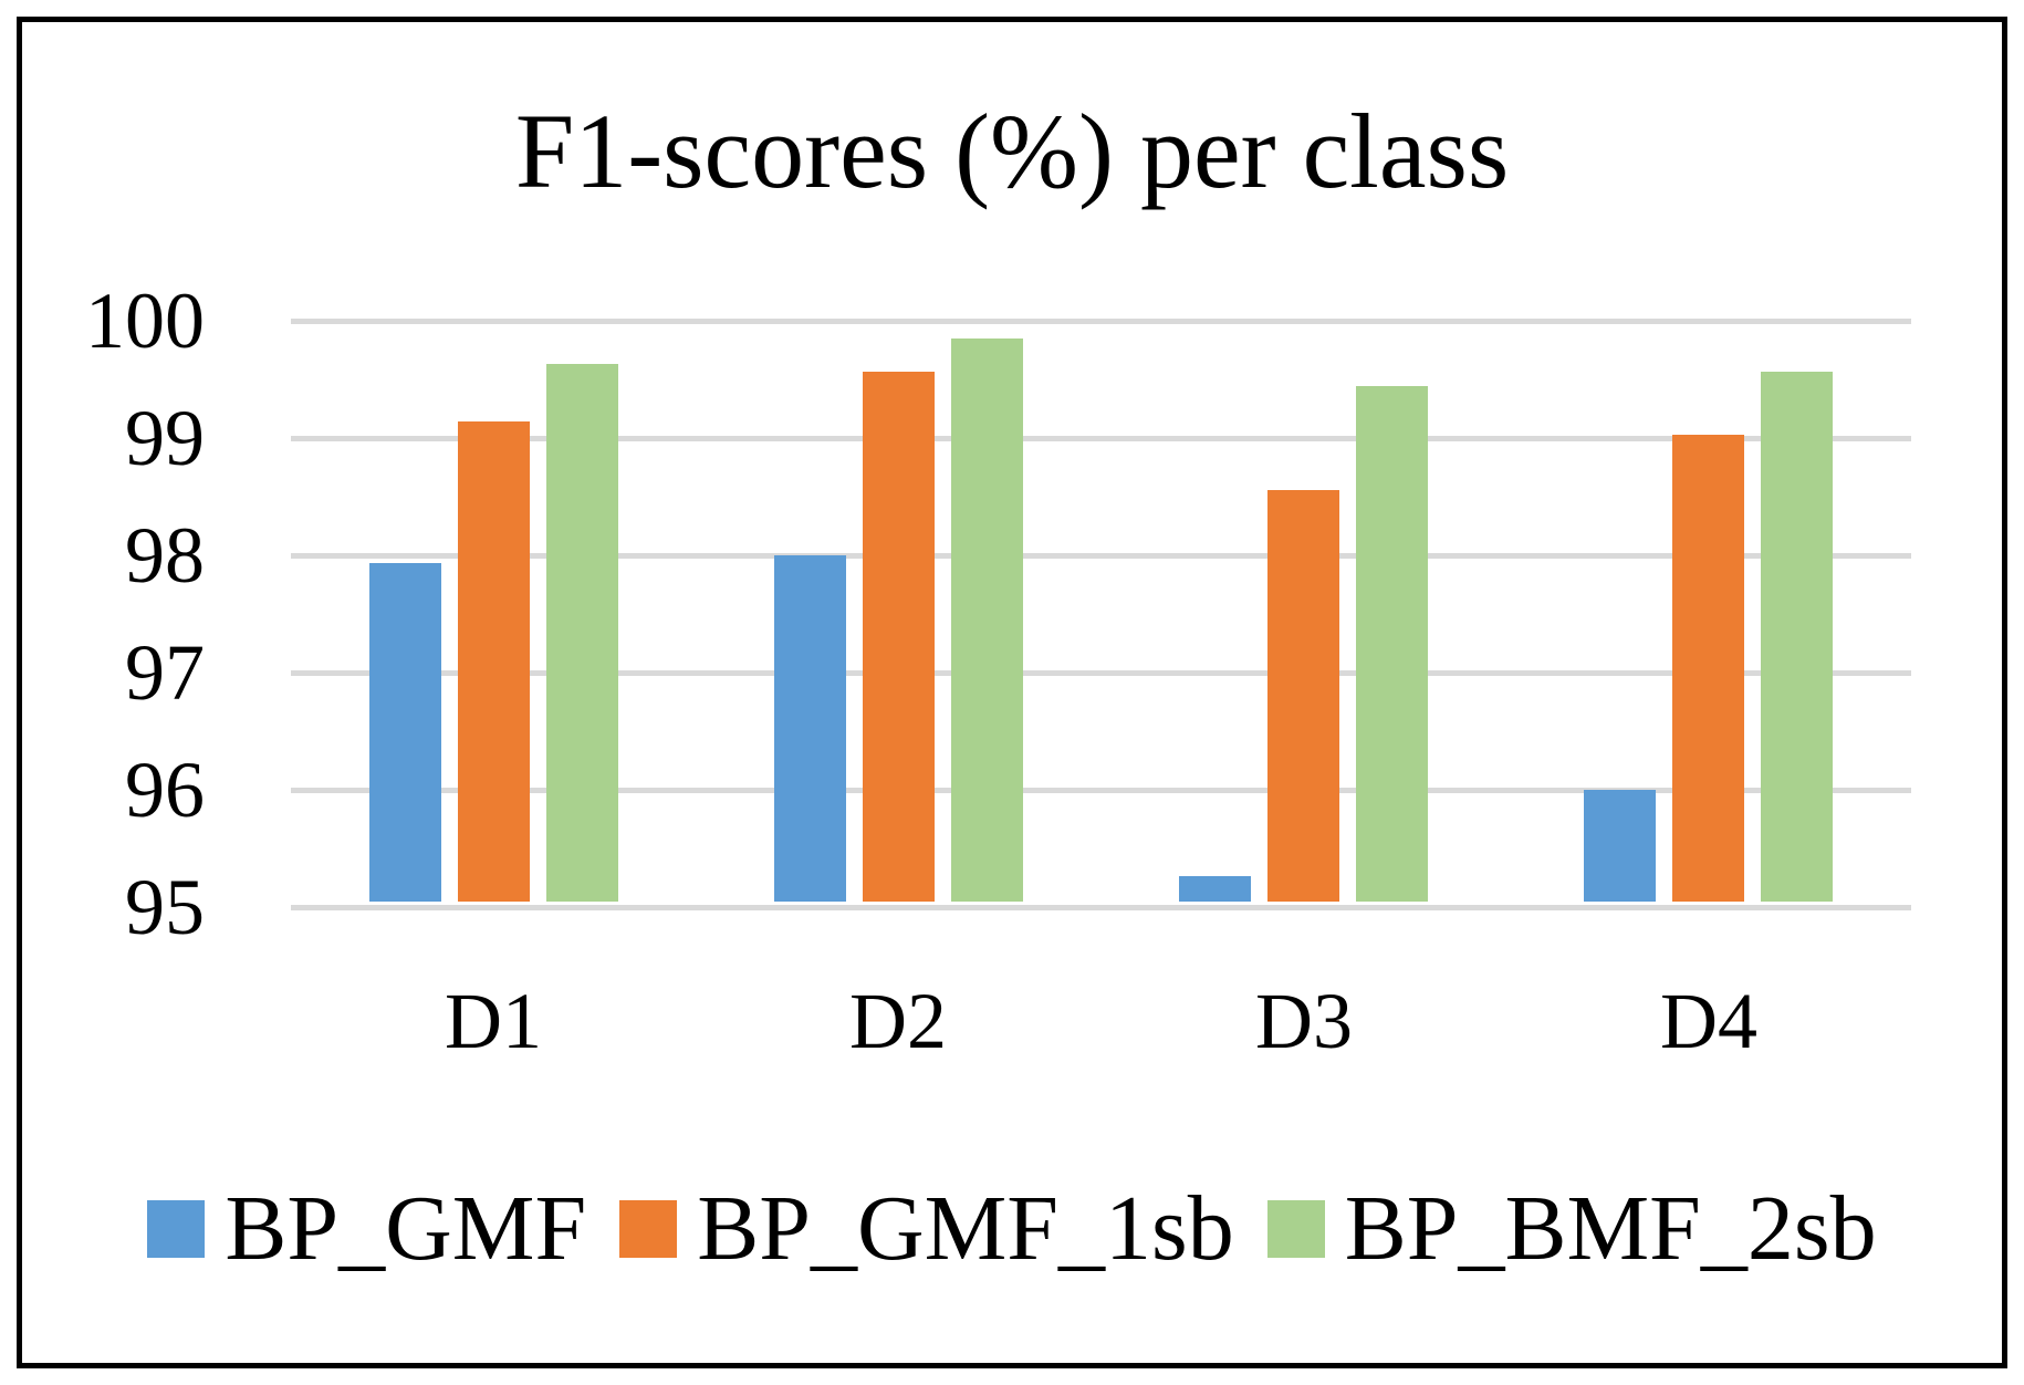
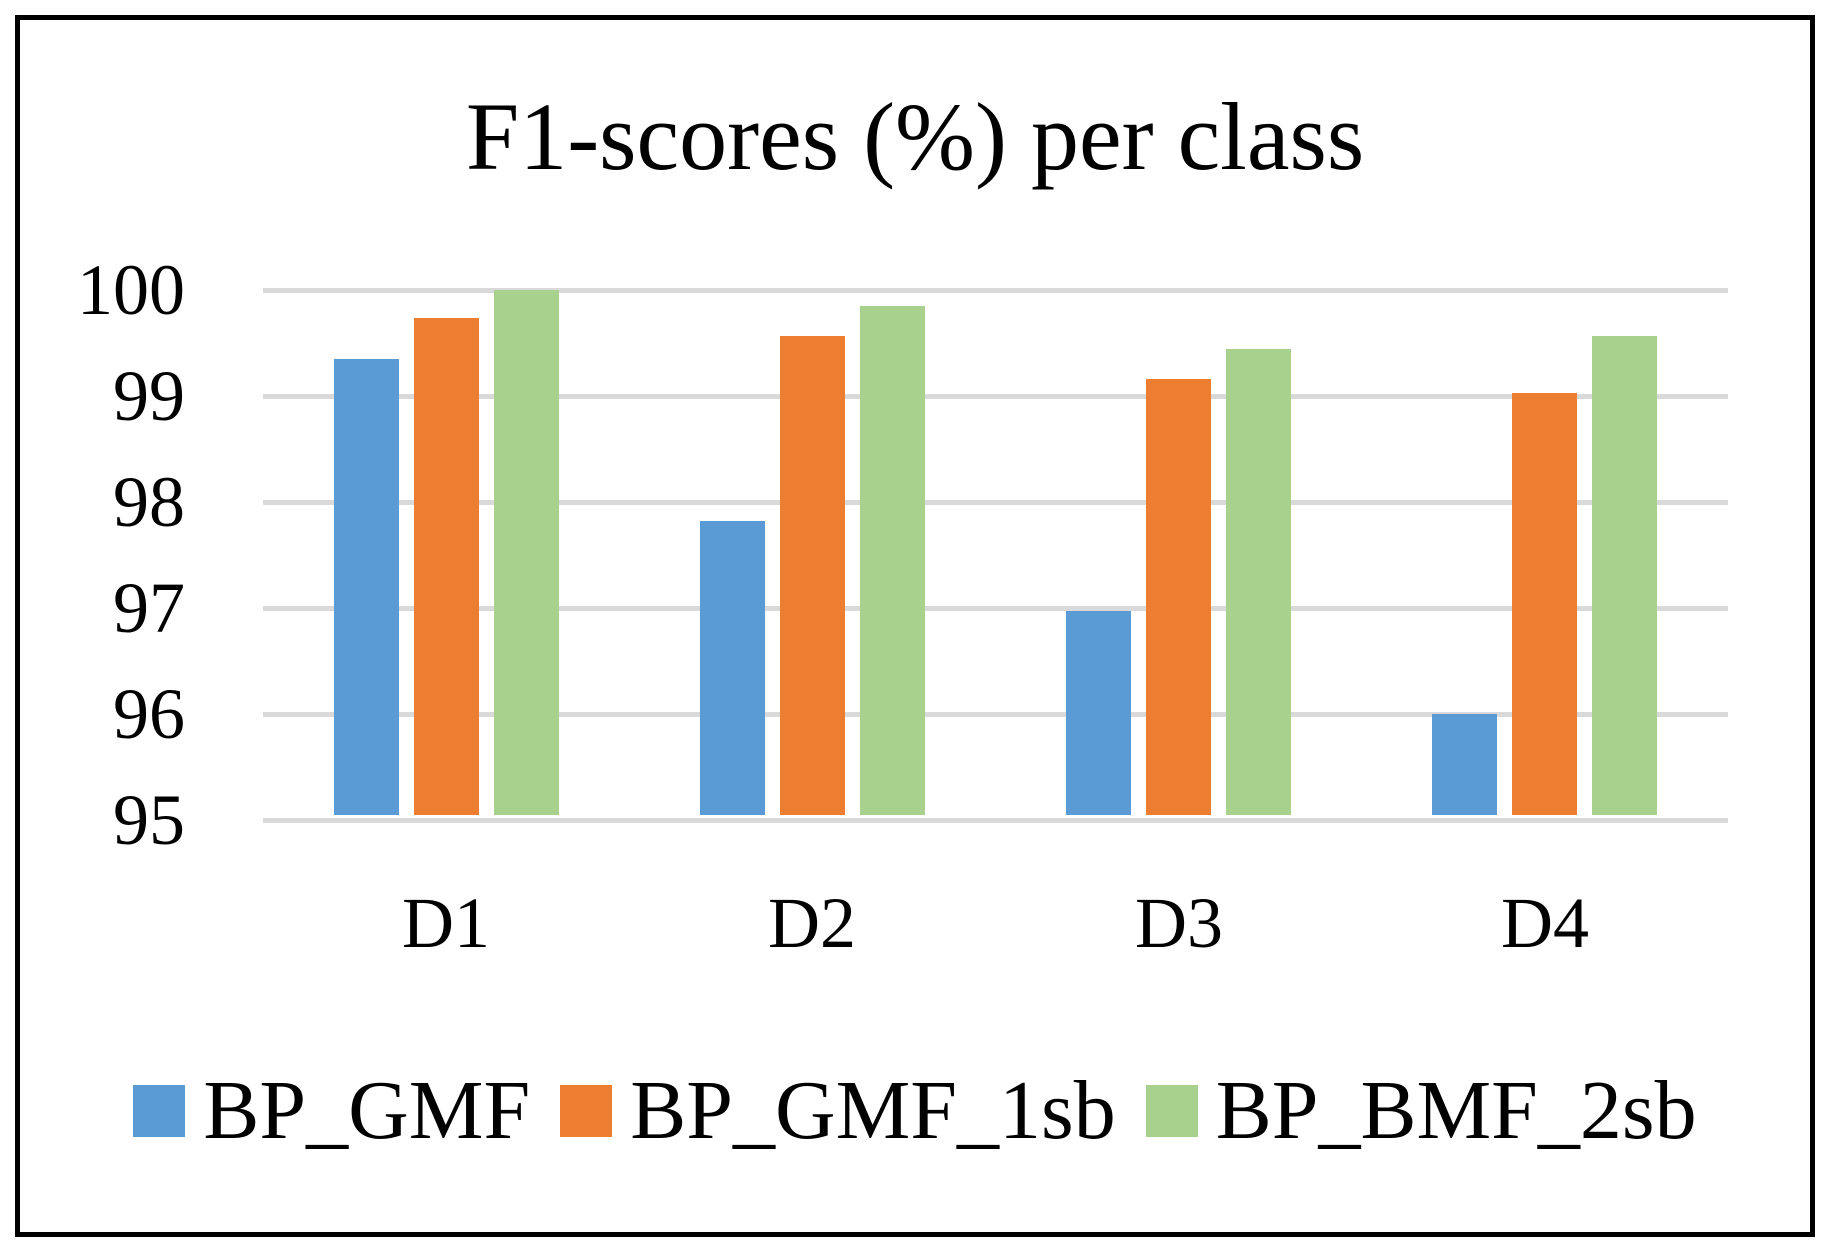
BP_GMF/D1: 97.93 -> 99.35
BP_GMF_1sb/D1: 99.14 -> 99.74
BP_BMF_2sb/D1: 99.63 -> 100.00
BP_GMF/D2: 98.00 -> 97.82
BP_GMF/D3: 95.26 -> 96.97
BP_GMF_1sb/D3: 98.56 -> 99.16
